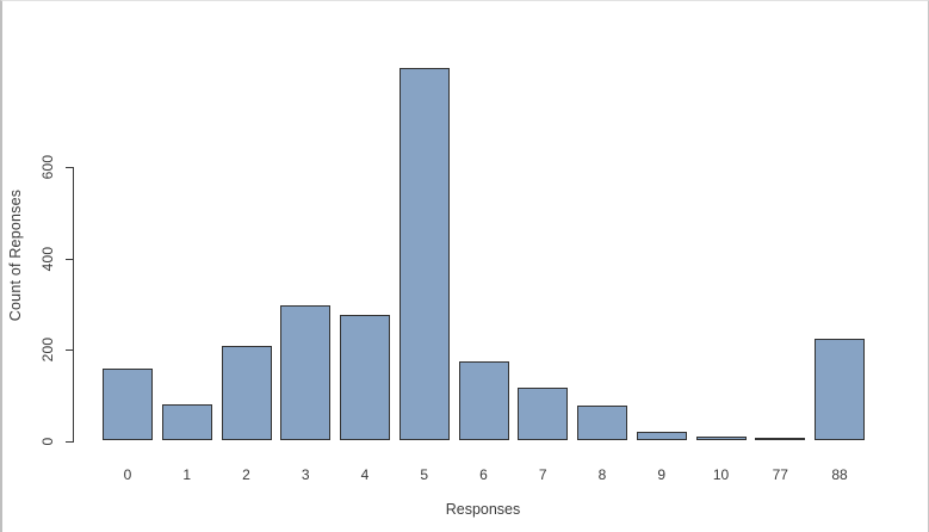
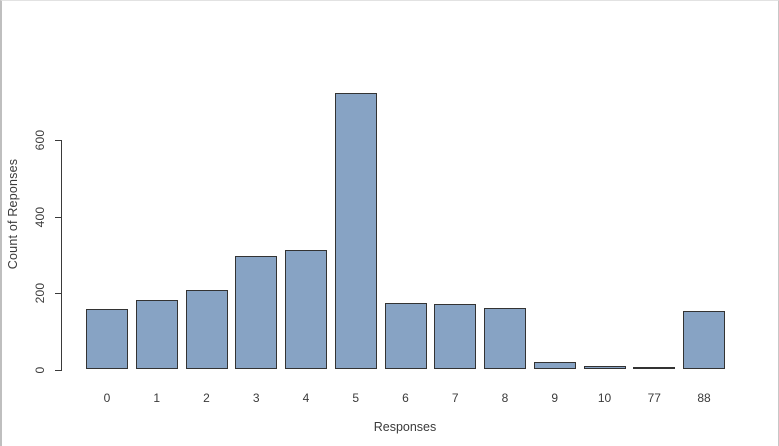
1: 80 -> 180
4: 270 -> 310
5: 810 -> 720
7: 120 -> 170
8: 80 -> 160
88: 220 -> 150
